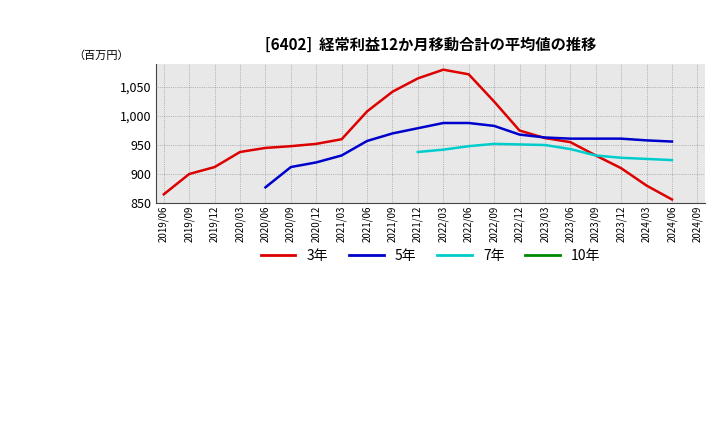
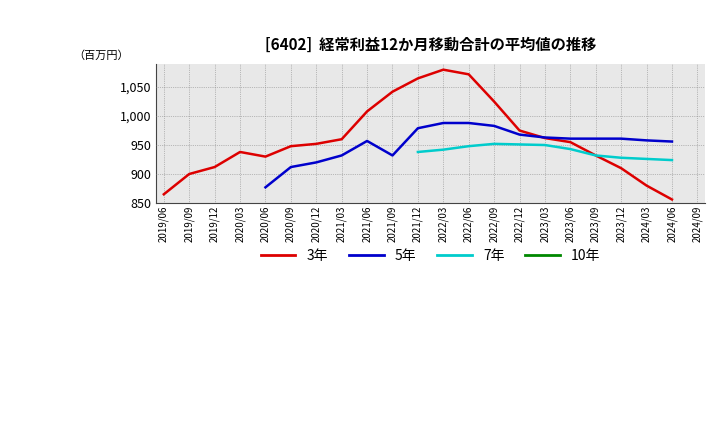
3年/2020/06: 945 -> 930
5年/2021/09: 970 -> 932
